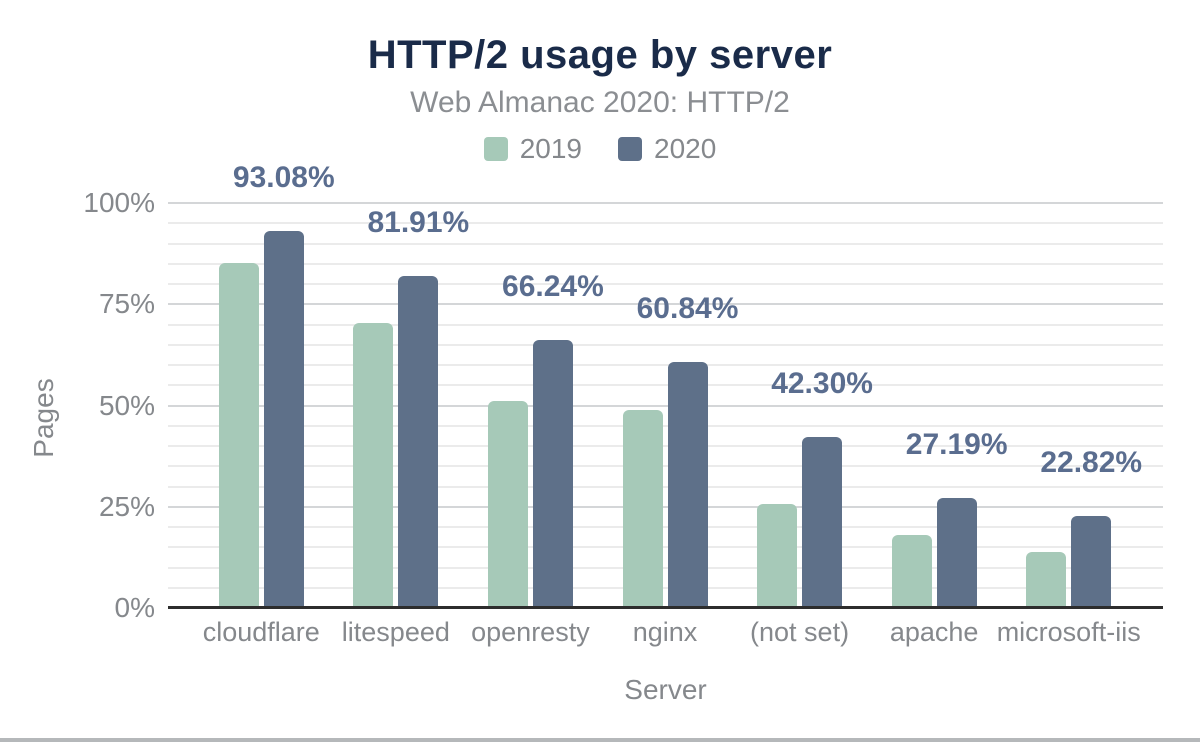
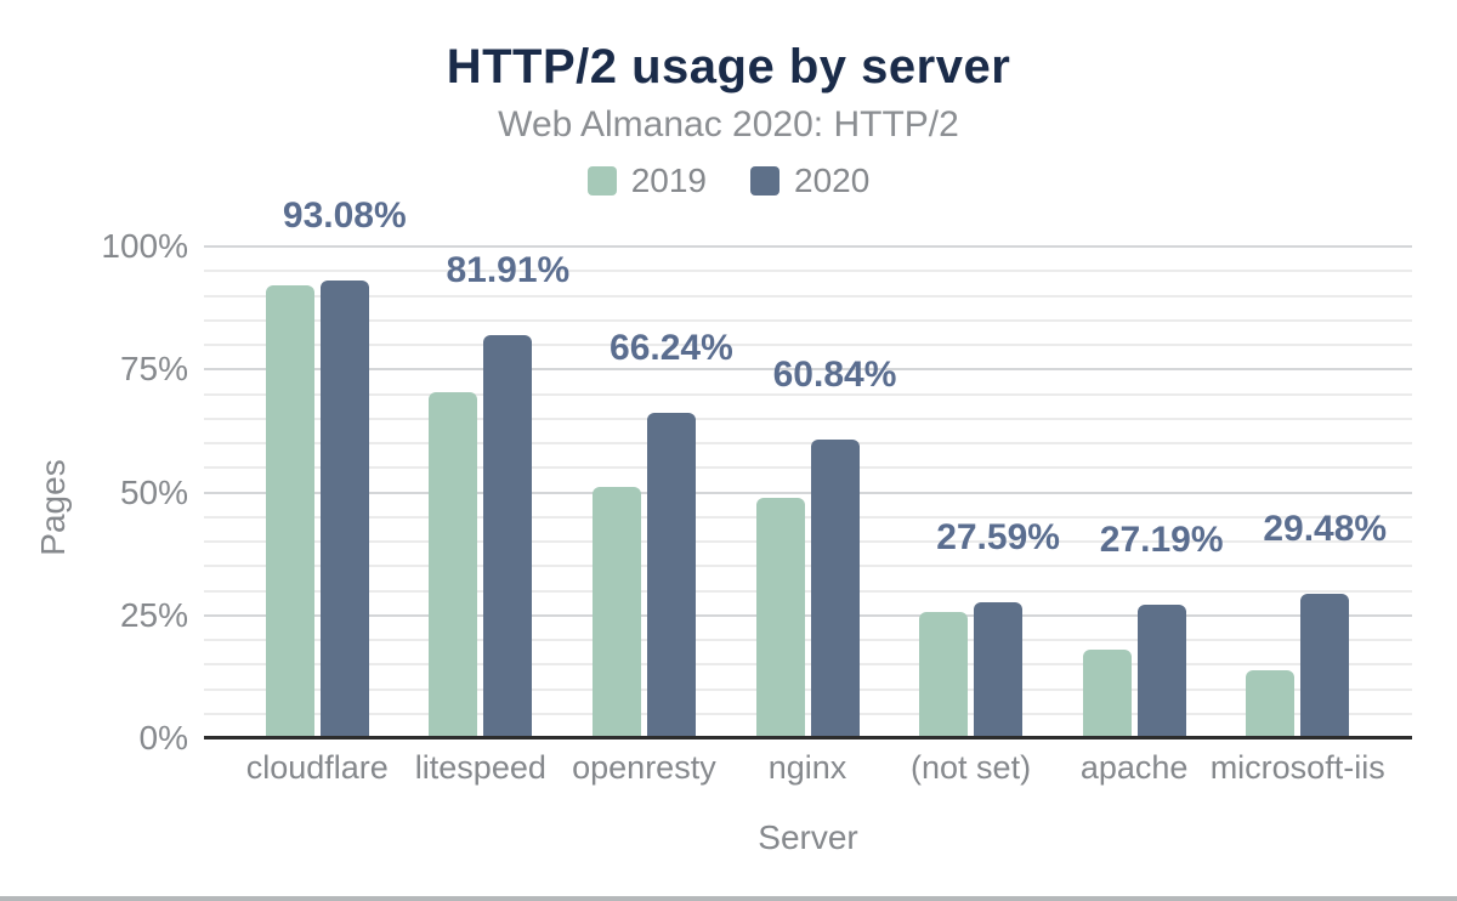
2019/cloudflare: 85% -> 92%
2020/(not set): 42.30% -> 27.59%
2020/microsoft-iis: 22.82% -> 29.48%
